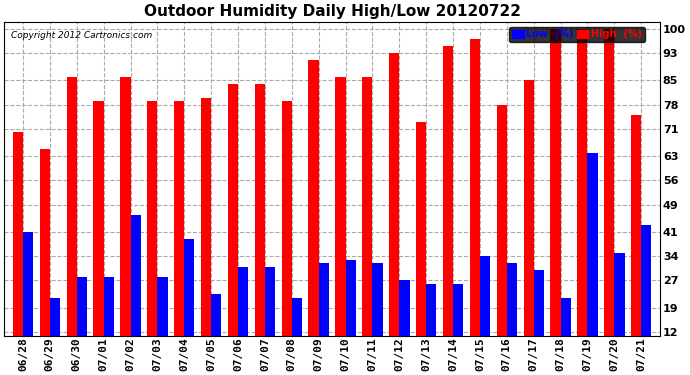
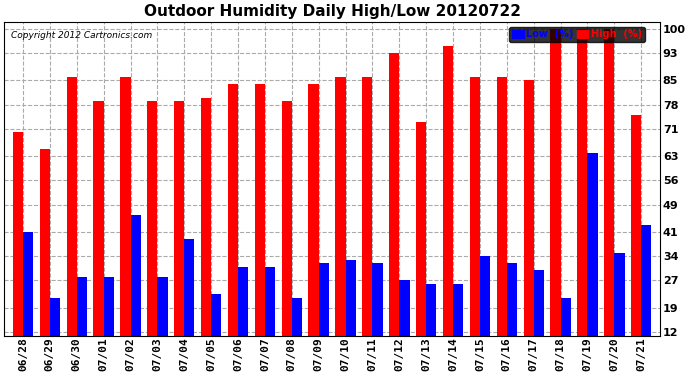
High (%)/07/09: 91 -> 84
High (%)/07/15: 97 -> 86
High (%)/07/16: 78 -> 86
